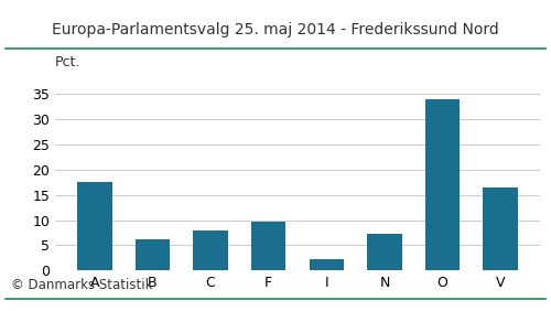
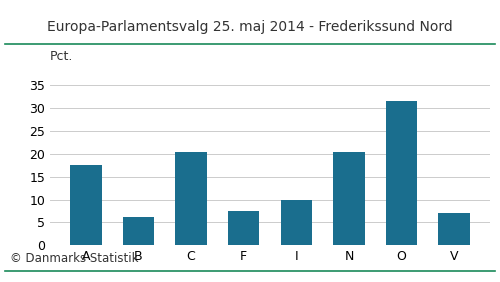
C: 8.0 -> 20.5
F: 9.8 -> 7.5
I: 2.2 -> 10.0
N: 7.2 -> 20.5
O: 34.0 -> 31.5
V: 16.5 -> 7.0
